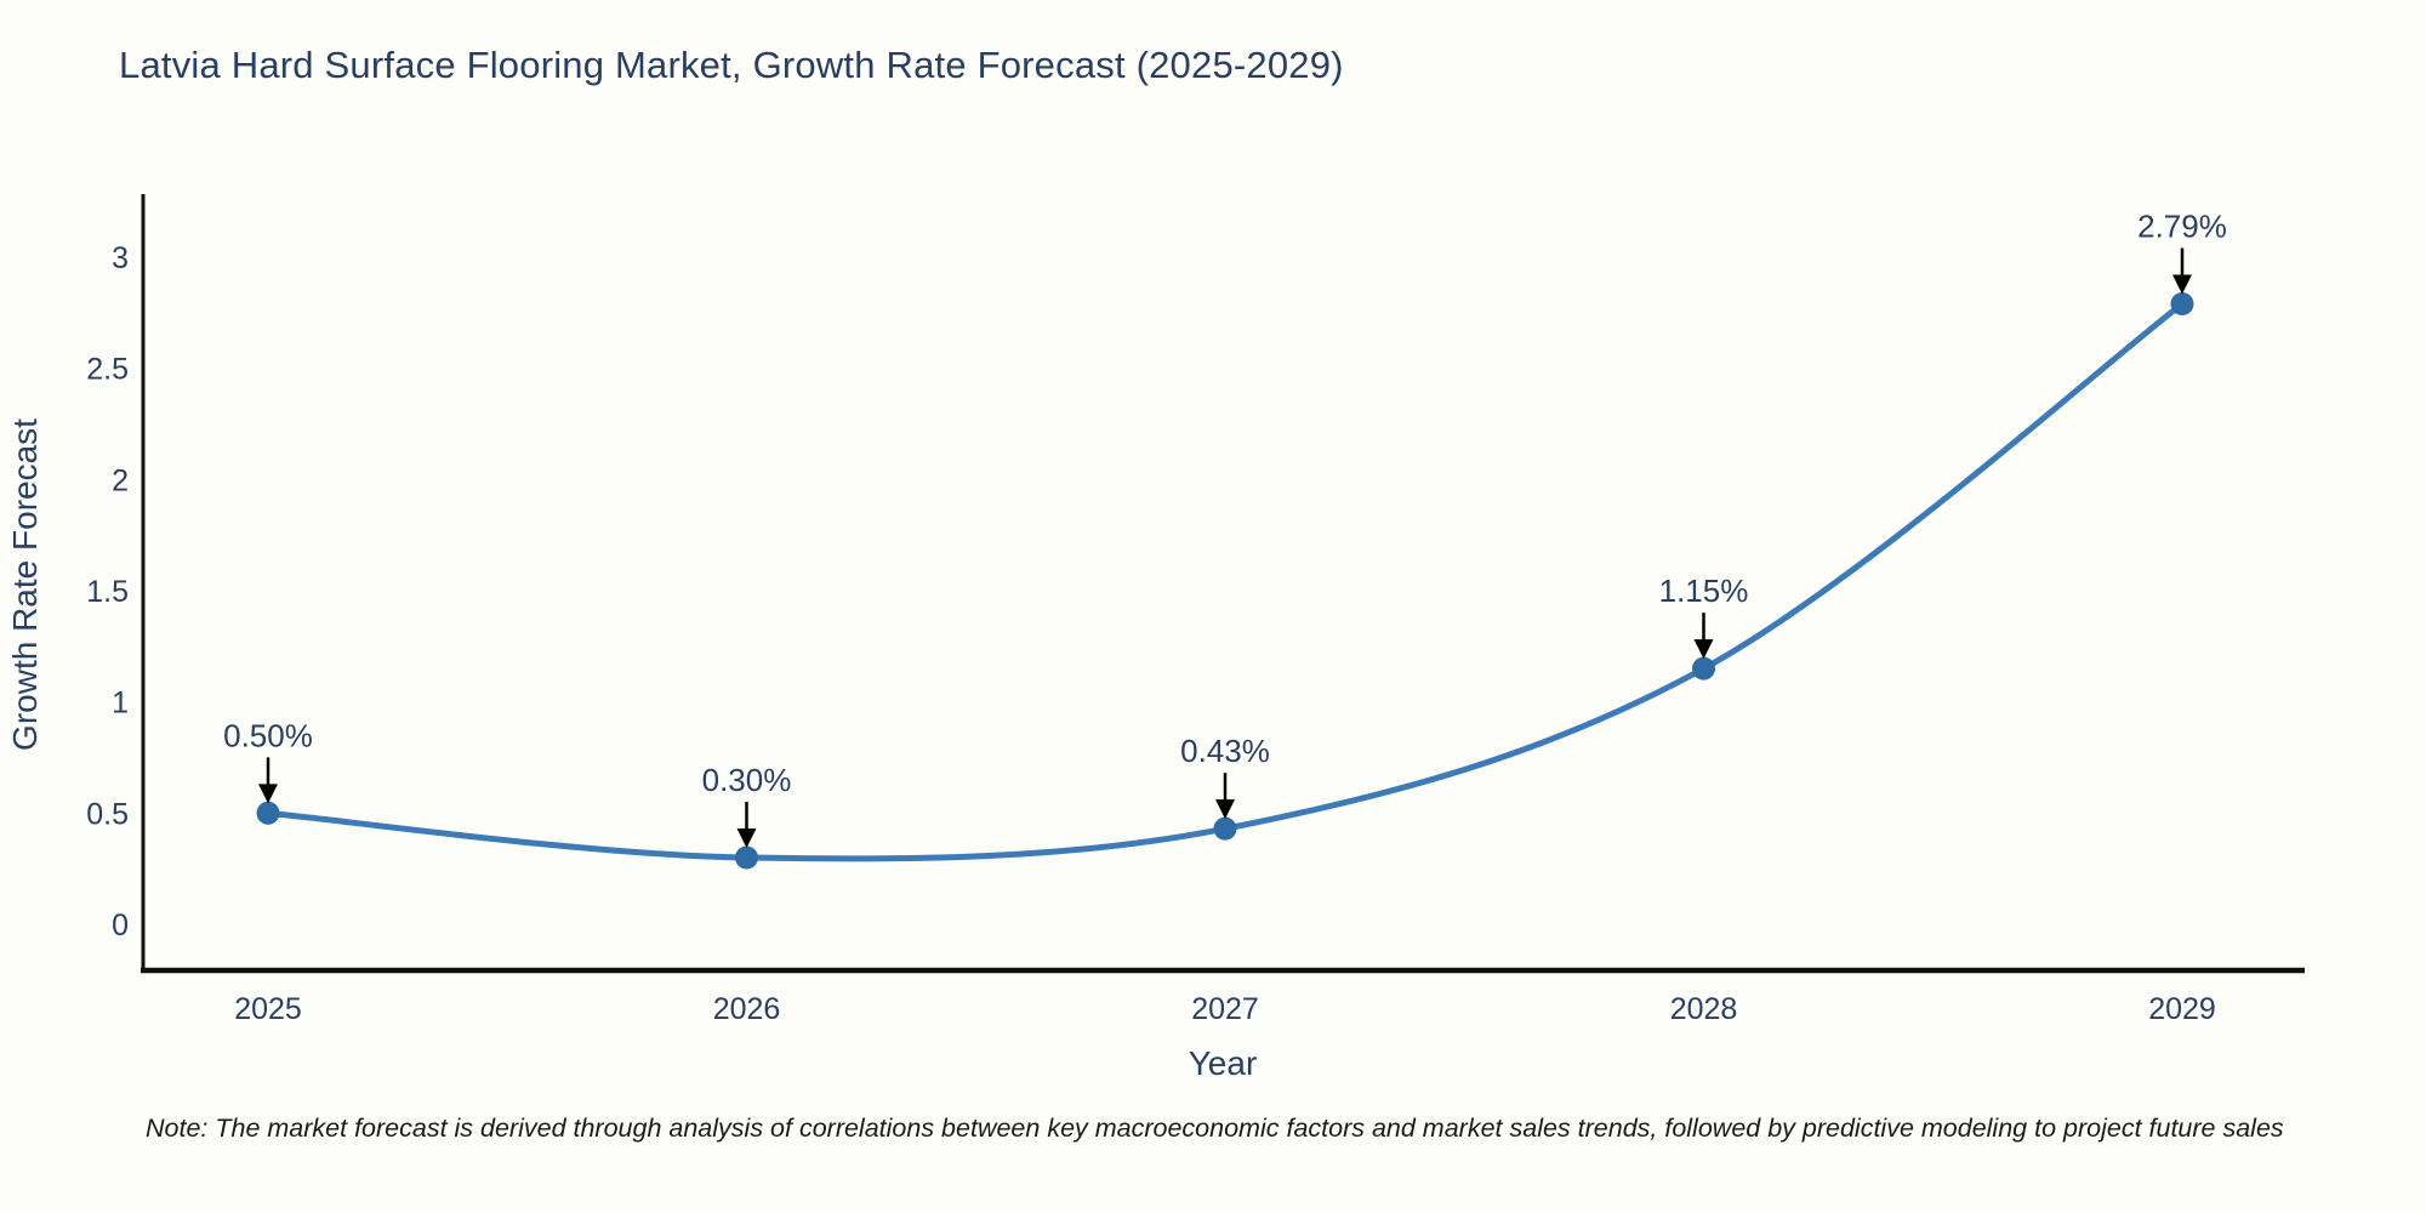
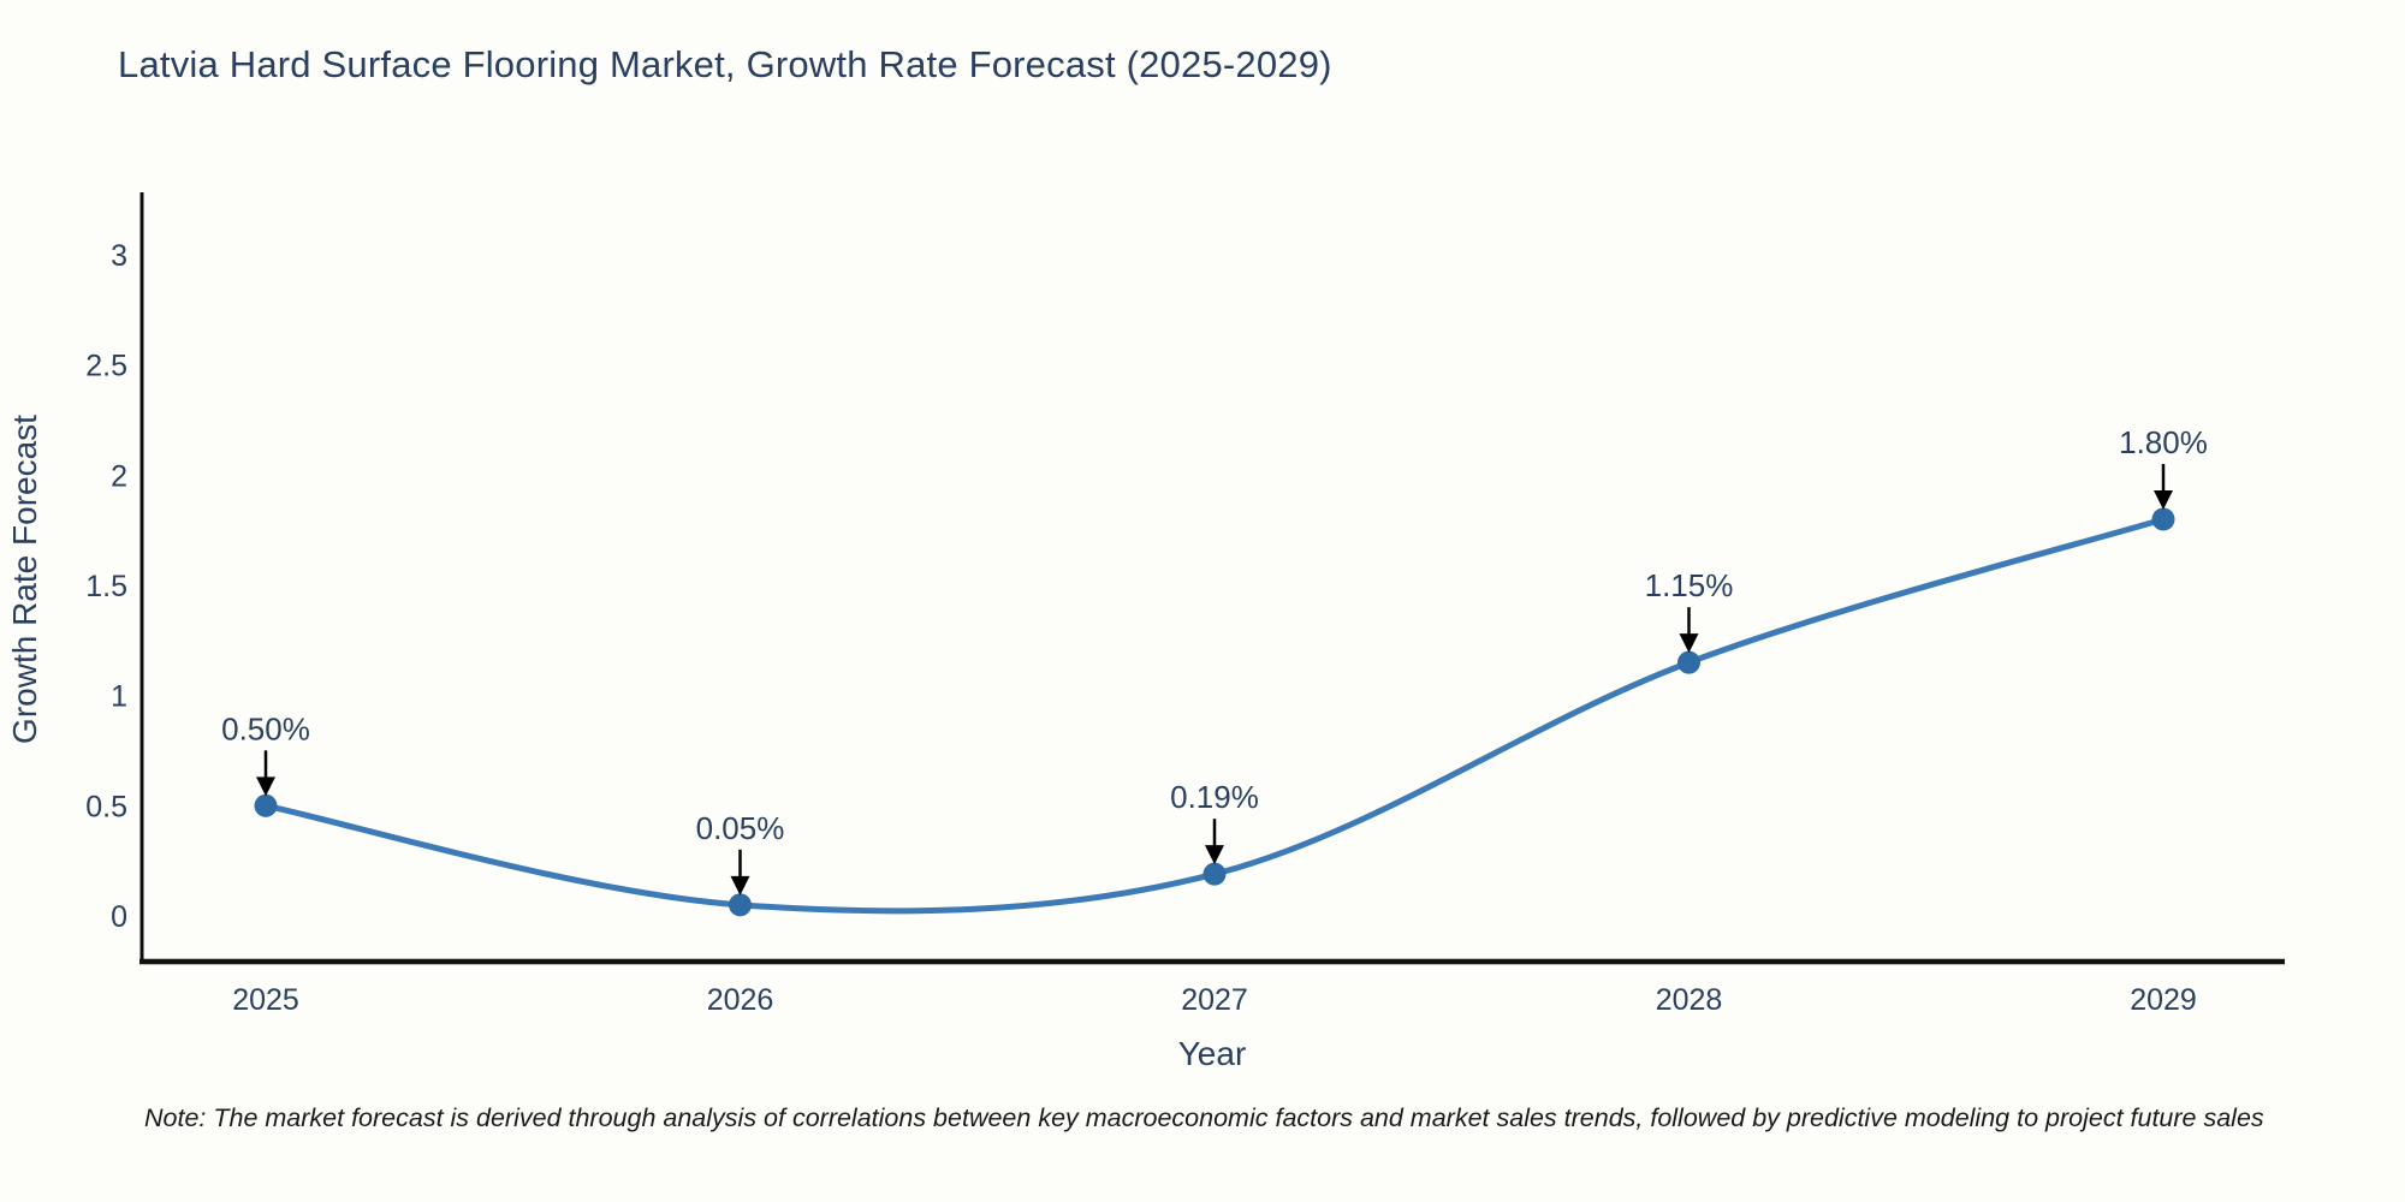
2026: 0.30% -> 0.05%
2027: 0.43% -> 0.19%
2029: 2.79% -> 1.80%
